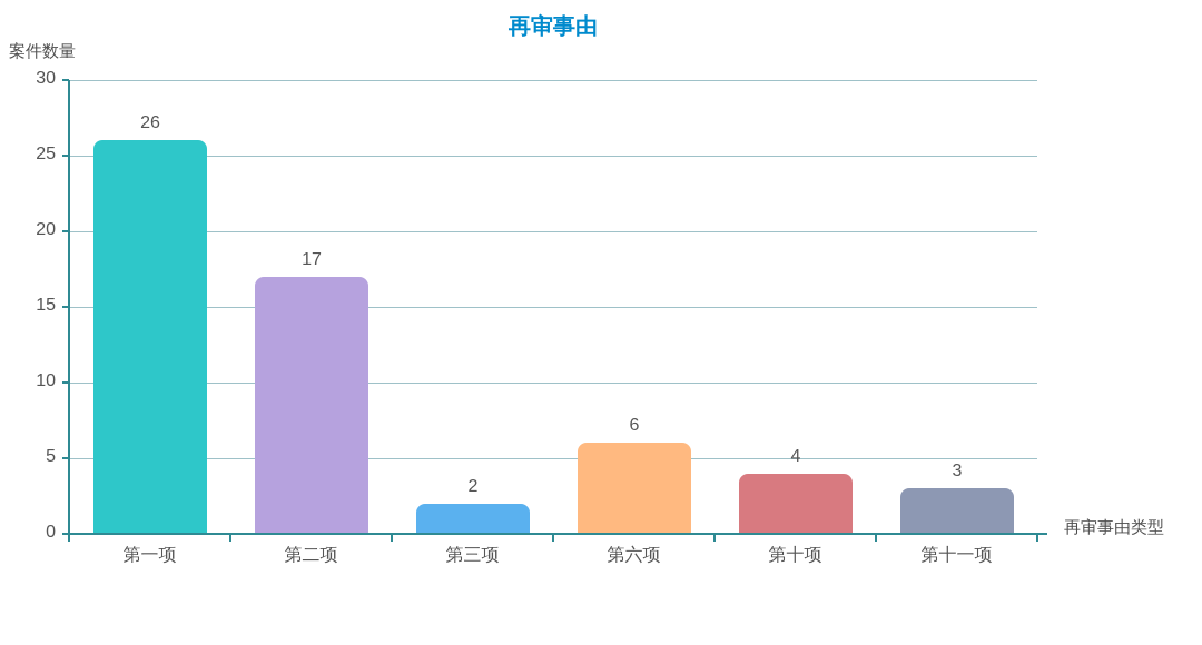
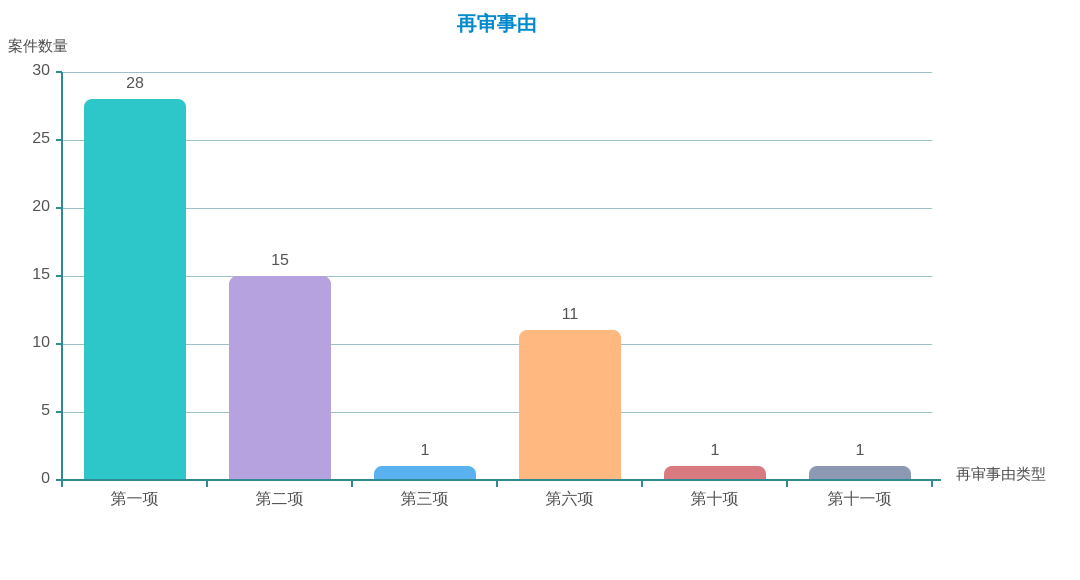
第一项: 26 -> 28
第二项: 17 -> 15
第三项: 2 -> 1
第六项: 6 -> 11
第十项: 4 -> 1
第十一项: 3 -> 1
